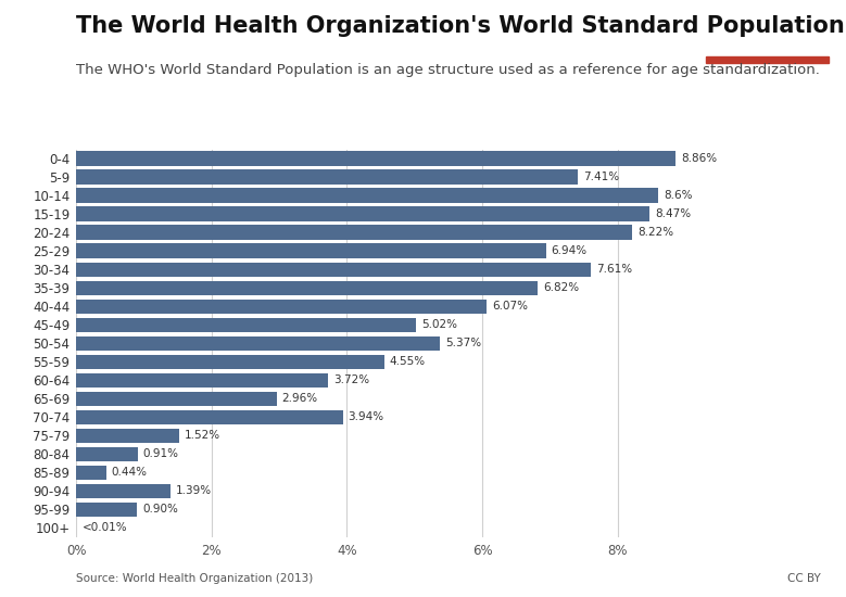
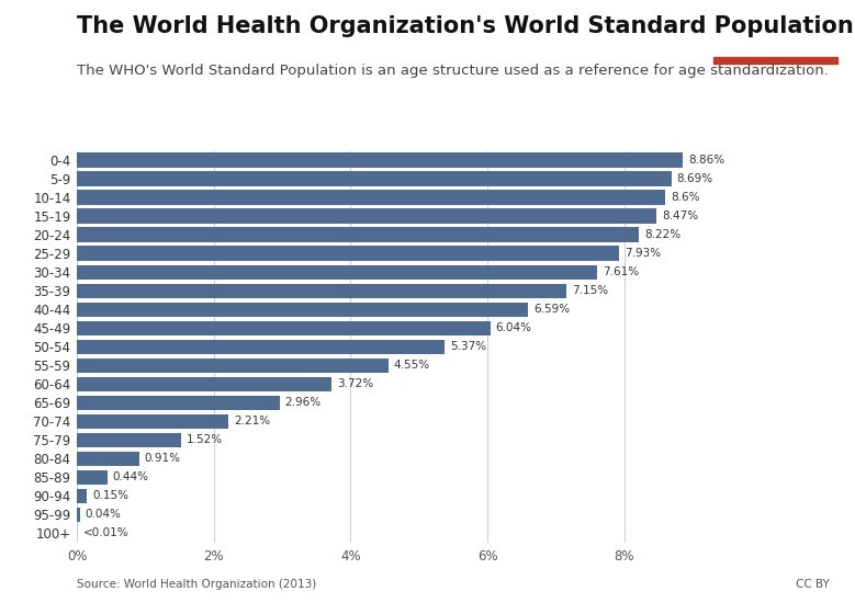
5-9: 7.41% -> 8.69%
25-29: 6.94% -> 7.93%
35-39: 6.82% -> 7.15%
40-44: 6.07% -> 6.59%
45-49: 5.02% -> 6.04%
70-74: 3.94% -> 2.21%
90-94: 1.39% -> 0.15%
95-99: 0.90% -> 0.04%
